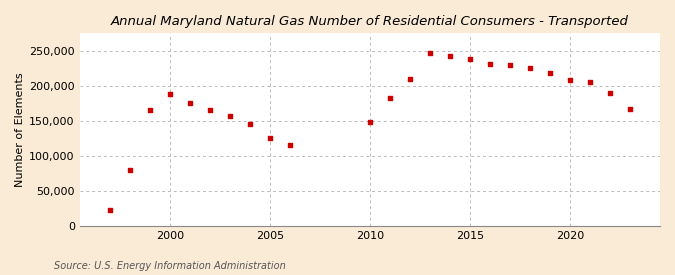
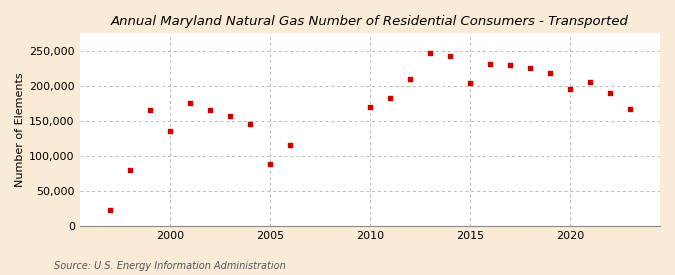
2000: 188,000 -> 136,000
2005: 126,000 -> 88,000
2010: 148,000 -> 170,000
2015: 238,000 -> 204,000
2020: 209,000 -> 196,000
